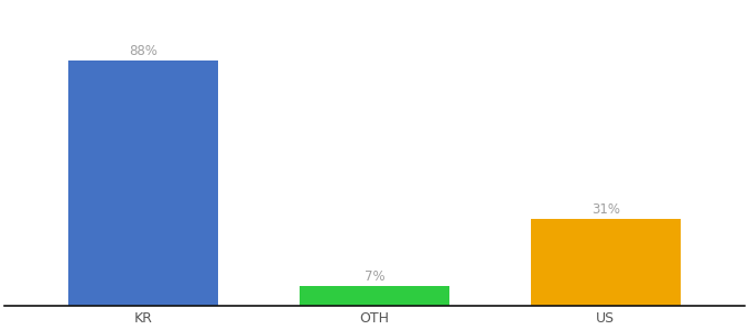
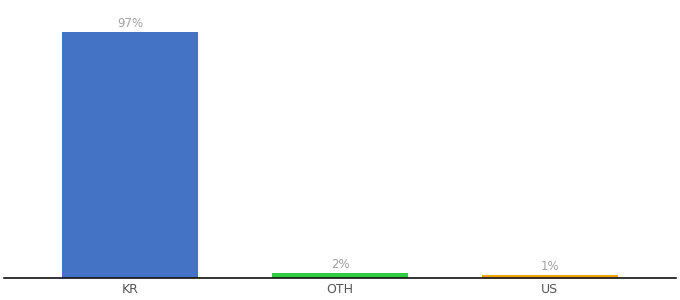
KR: 88% -> 97%
OTH: 7% -> 2%
US: 31% -> 1%
